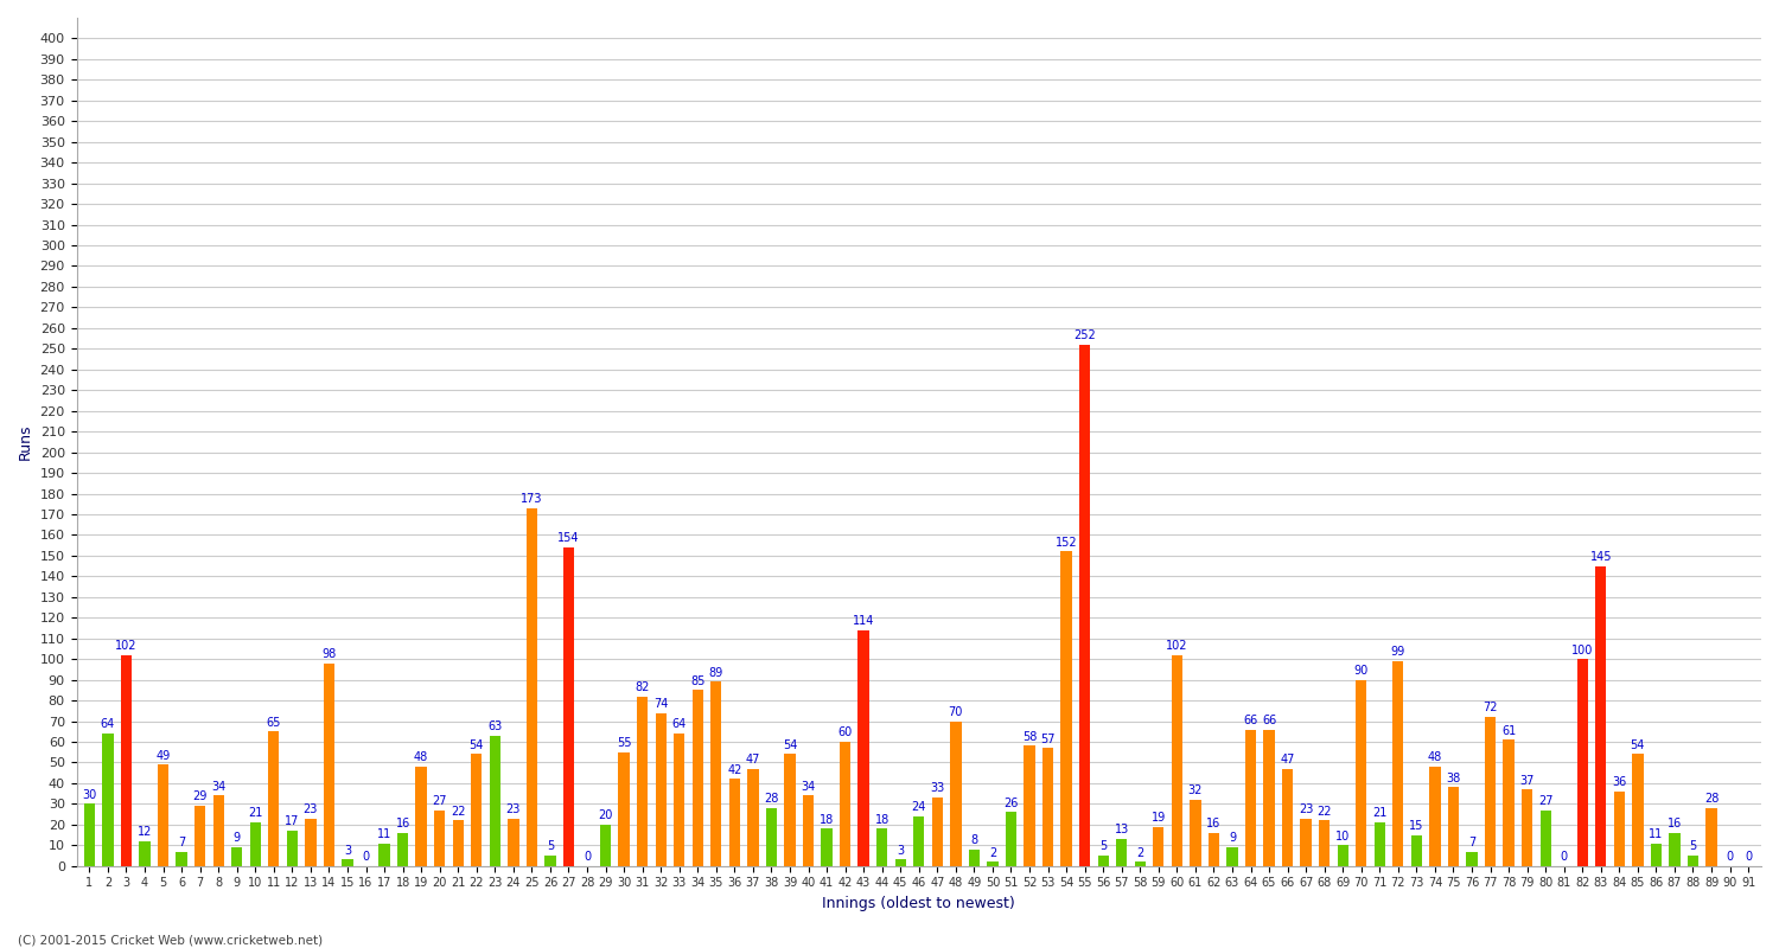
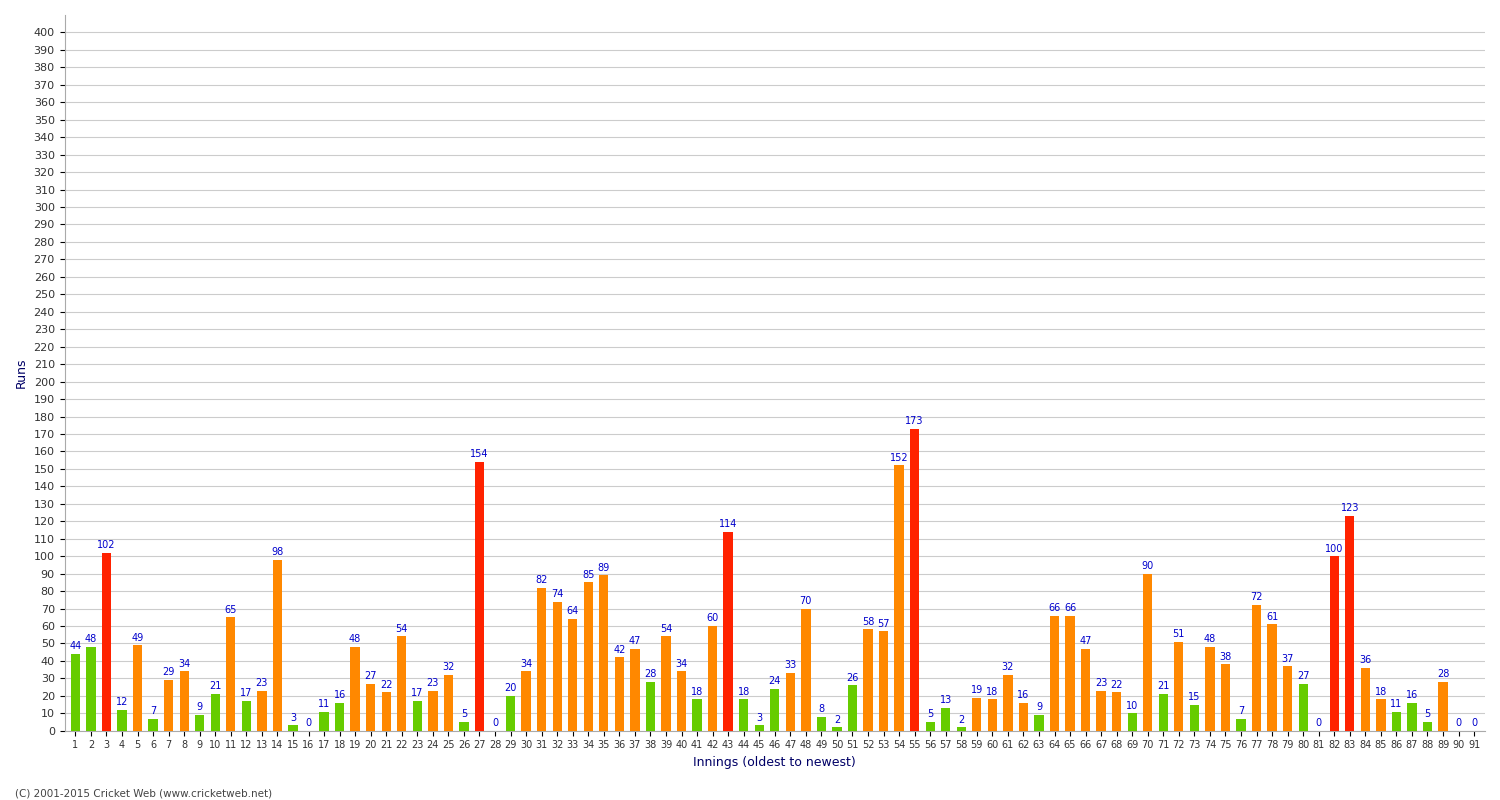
1: 30 -> 44
2: 64 -> 48
23: 63 -> 17
25: 173 -> 32
30: 55 -> 34
55: 252 -> 173
60: 102 -> 18
72: 99 -> 51
83: 145 -> 123
85: 54 -> 18
